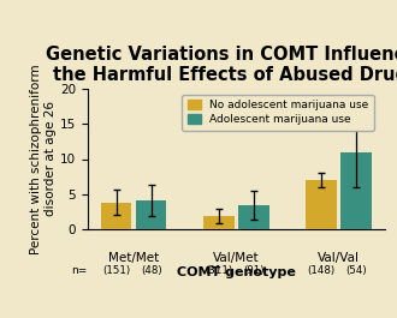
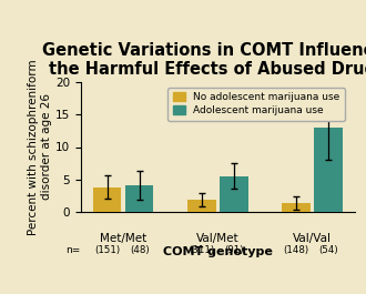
Adolescent marijuana use/Val/Met: 3.4 -> 5.5
No adolescent marijuana use/Val/Val: 7.0 -> 1.3
Adolescent marijuana use/Val/Val: 11.0 -> 13.0
